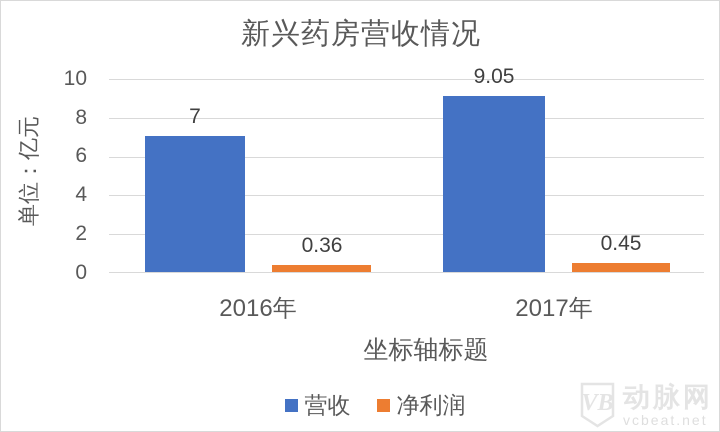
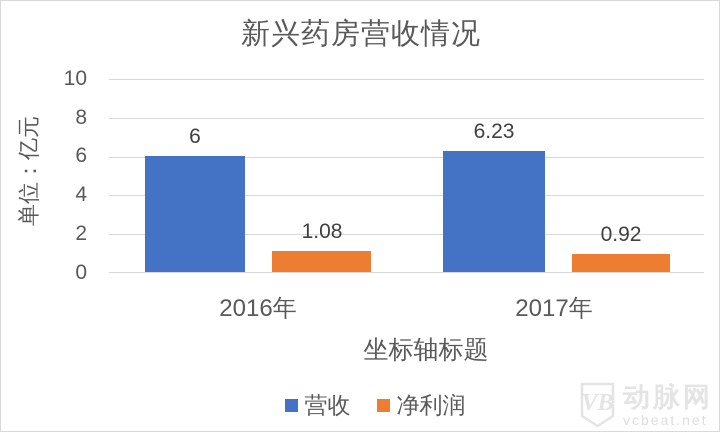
营收/2016年: 7 -> 6
净利润/2016年: 0.36 -> 1.08
营收/2017年: 9.05 -> 6.23
净利润/2017年: 0.45 -> 0.92
